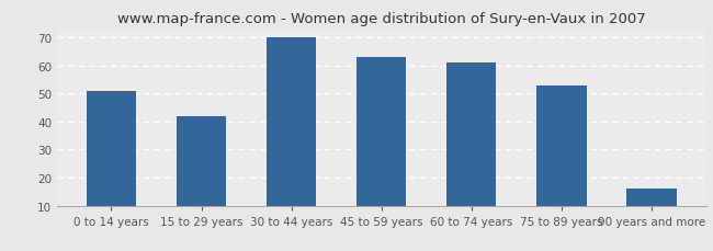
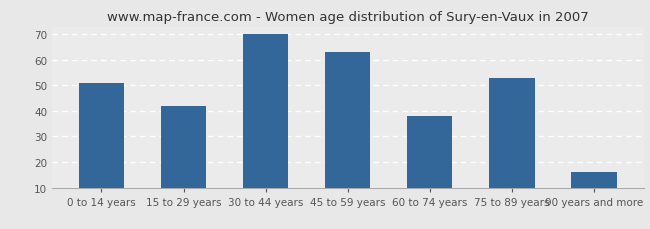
60 to 74 years: 61 -> 38
